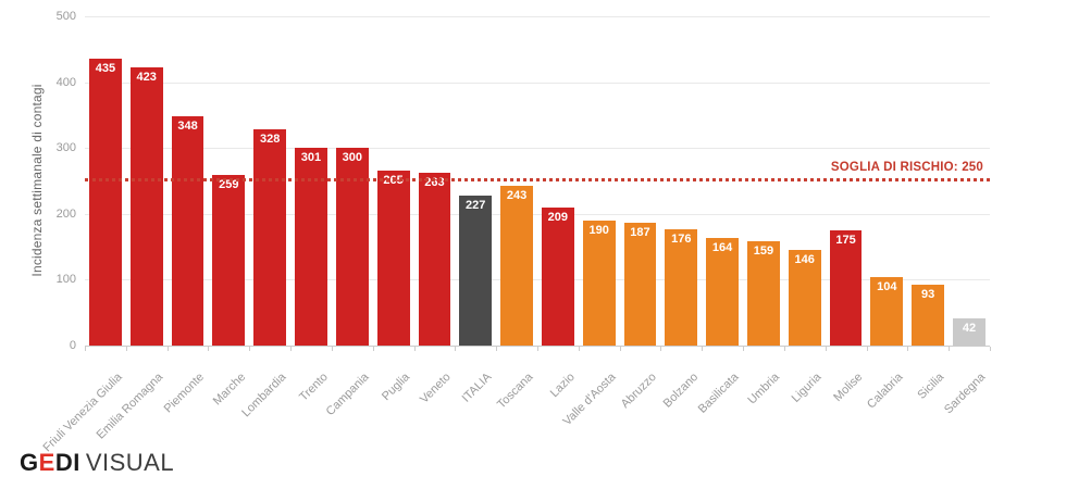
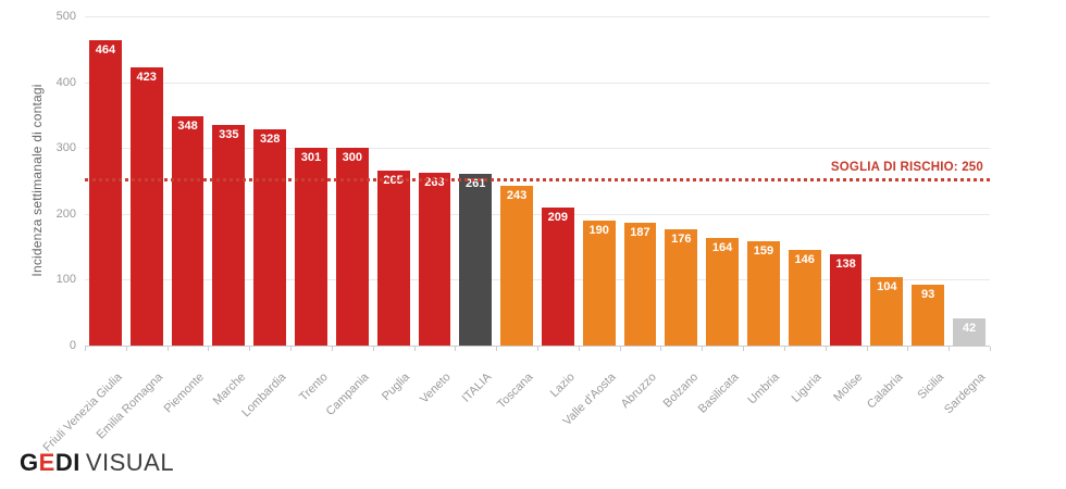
Friuli Venezia Giulia: 435 -> 464
Marche: 259 -> 335
ITALIA: 227 -> 261
Molise: 175 -> 138
